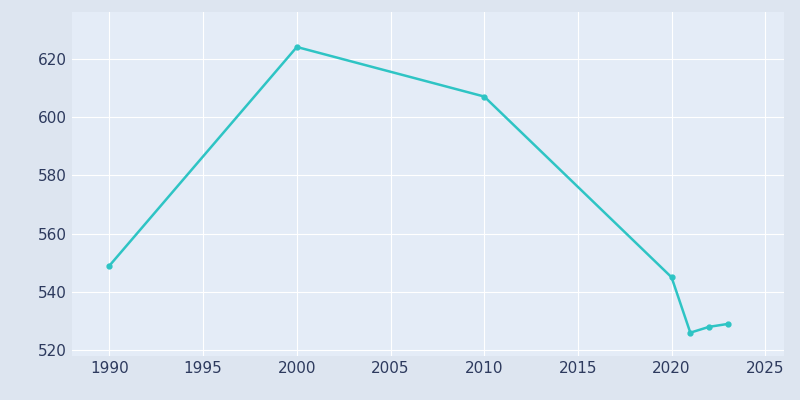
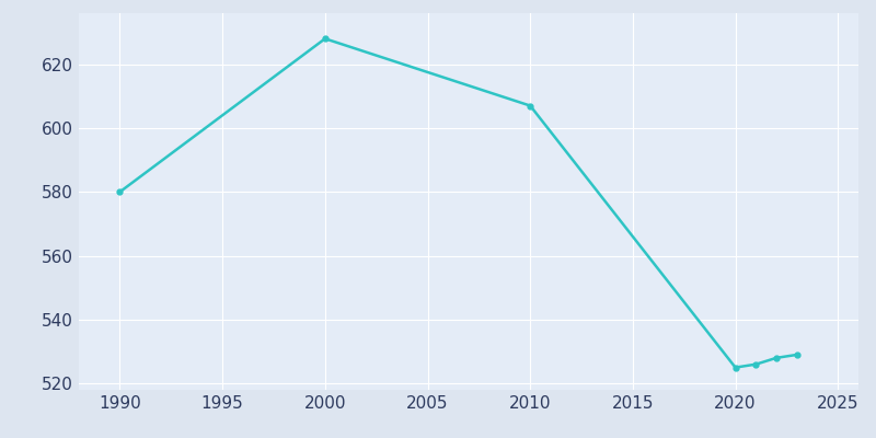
1990: 549 -> 580
2000: 624 -> 628
2020: 545 -> 525
